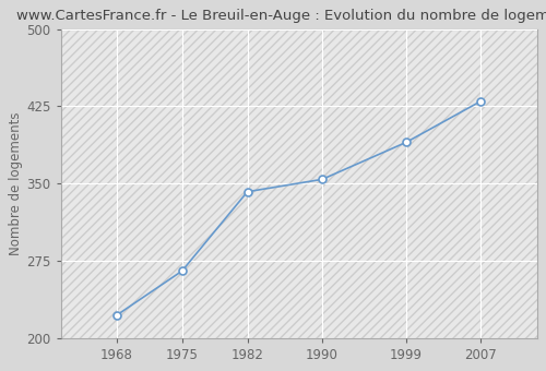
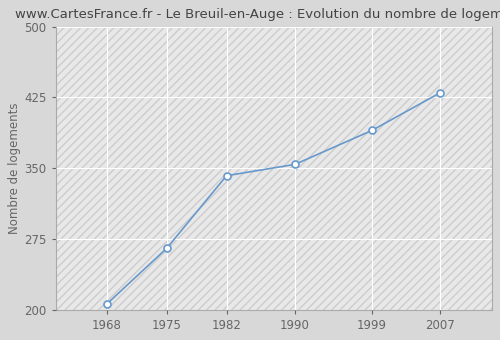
1968: 222 -> 206
